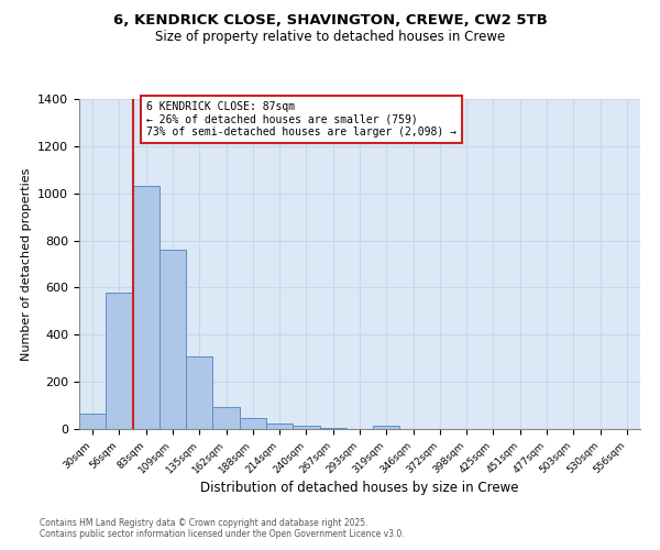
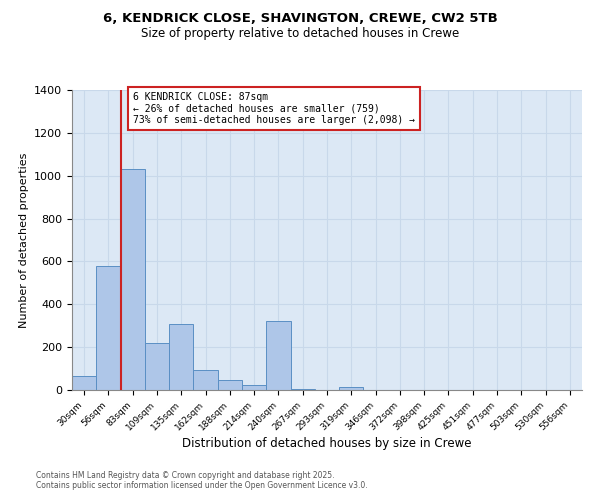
109sqm: 760 -> 220
240sqm: 14 -> 320
